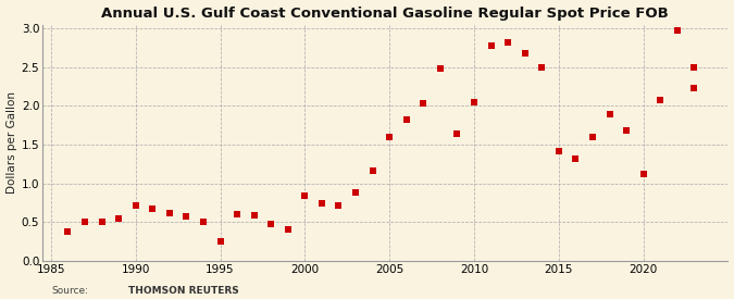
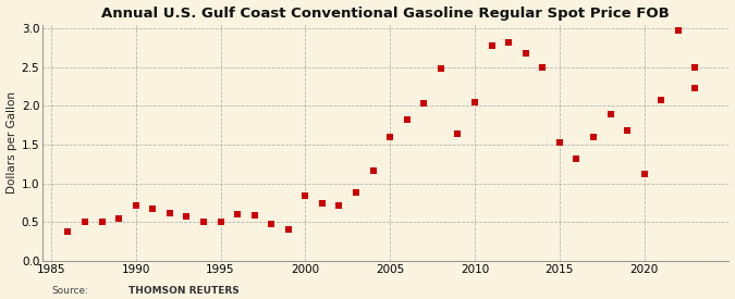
1995: 0.26 -> 0.50
2015: 1.42 -> 1.53
